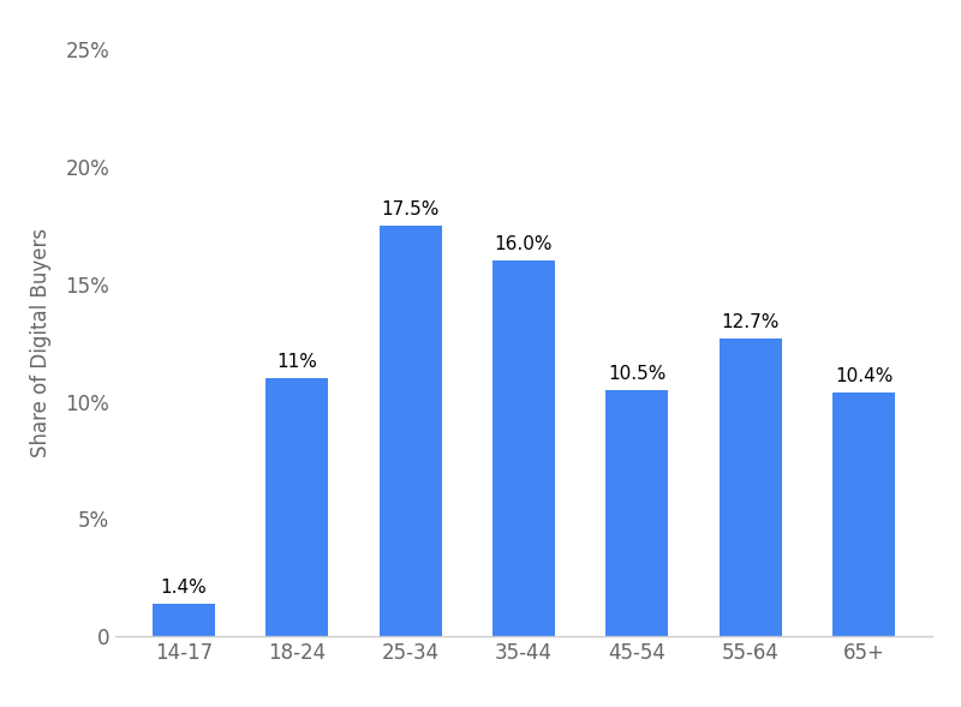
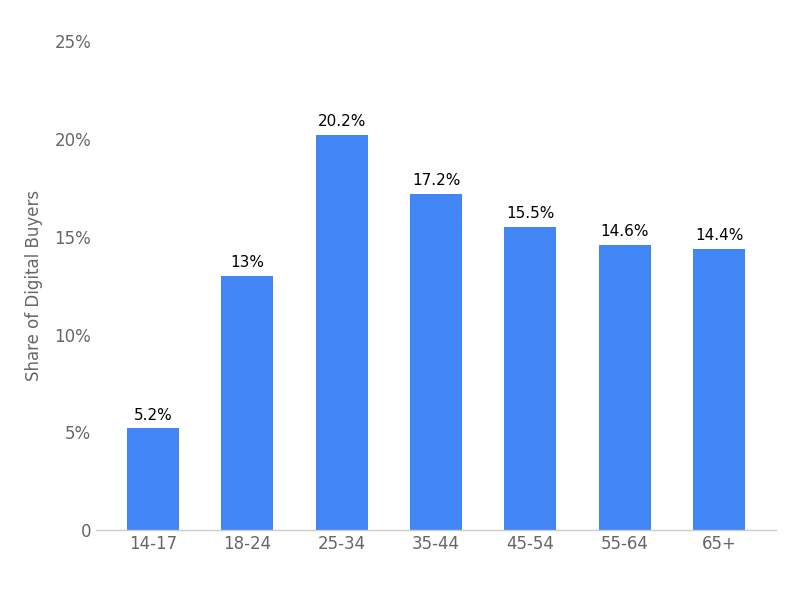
14-17: 1.4% -> 5.2%
18-24: 11% -> 13%
25-34: 17.5% -> 20.2%
35-44: 16.0% -> 17.2%
45-54: 10.5% -> 15.5%
55-64: 12.7% -> 14.6%
65+: 10.4% -> 14.4%
